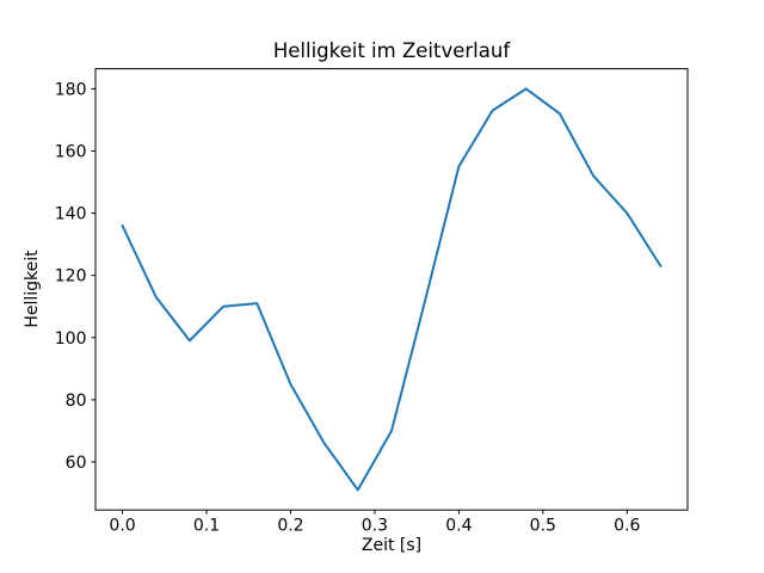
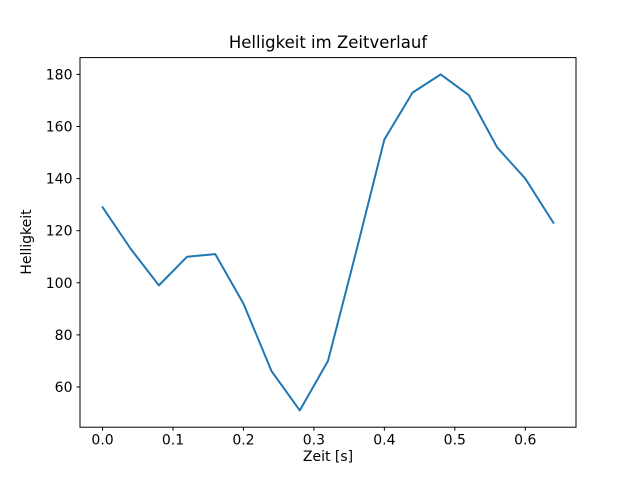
0.0: 136 -> 129
0.2: 85 -> 92
